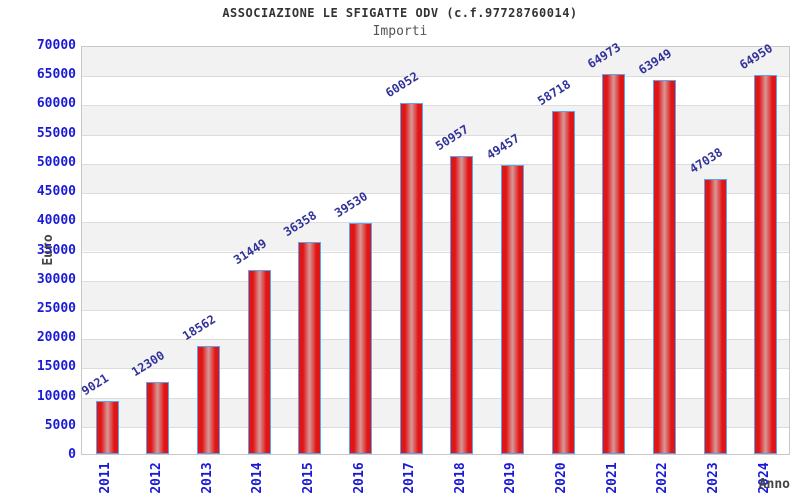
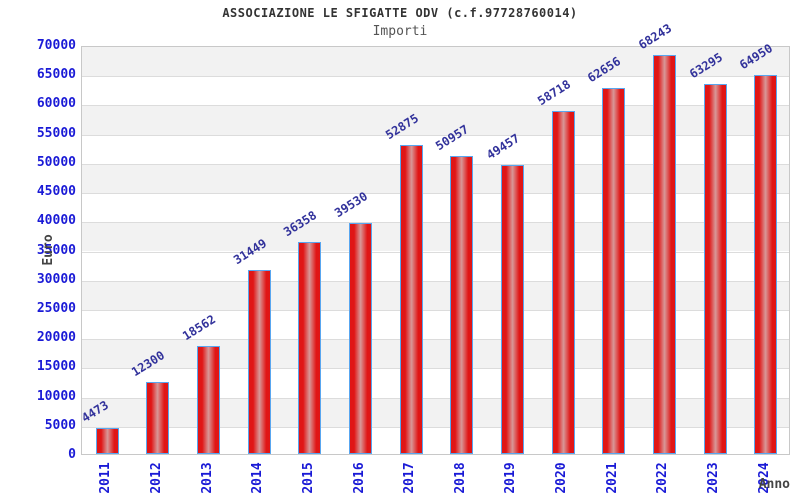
2011: 9021 -> 4473
2017: 60052 -> 52875
2021: 64973 -> 62656
2022: 63949 -> 68243
2023: 47038 -> 63295
